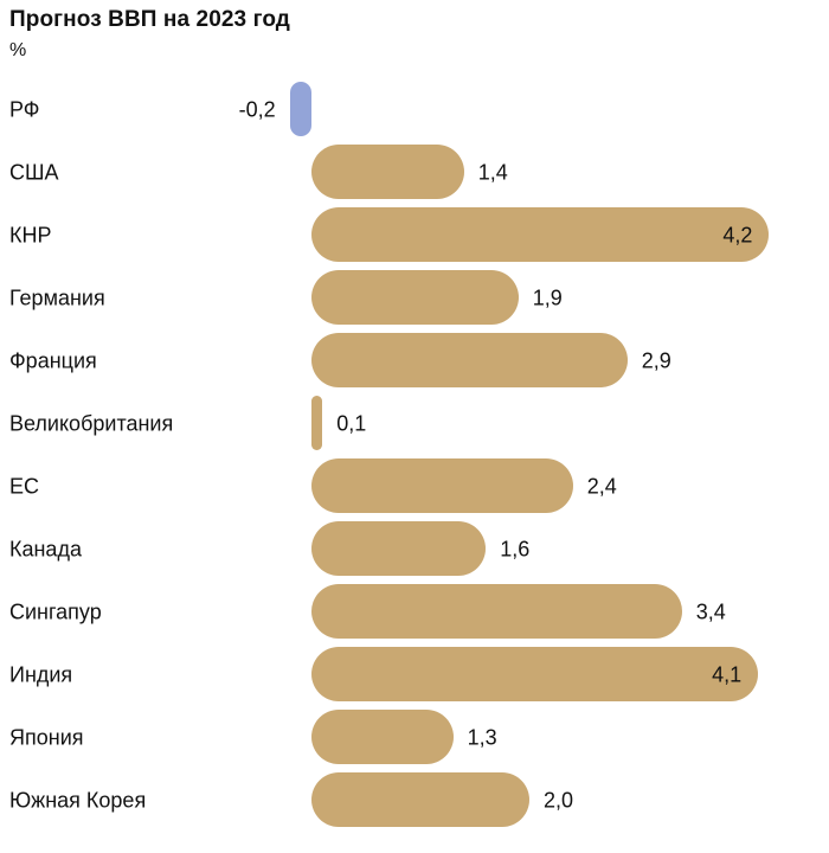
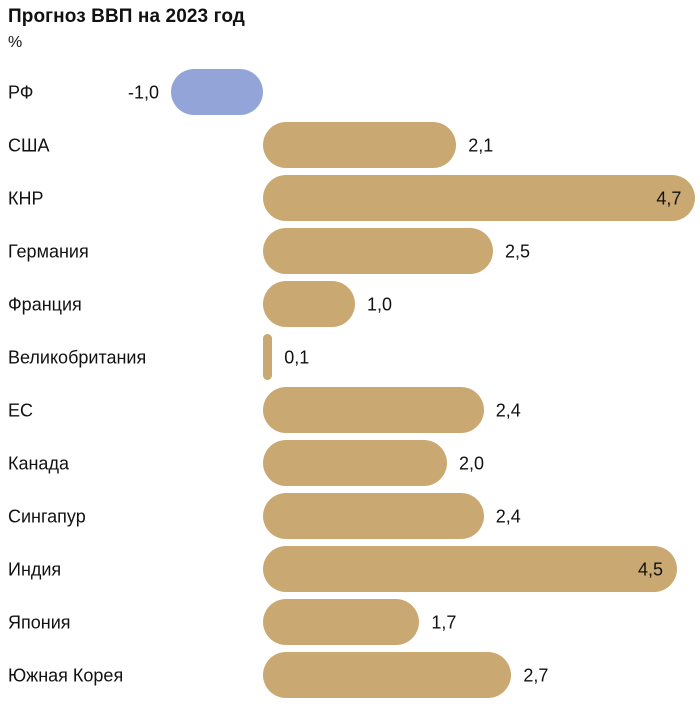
РФ: -0,2 -> -1,0
США: 1,4 -> 2,1
КНР: 4,2 -> 4,7
Германия: 1,9 -> 2,5
Франция: 2,9 -> 1,0
Канада: 1,6 -> 2,0
Сингапур: 3,4 -> 2,4
Индия: 4,1 -> 4,5
Япония: 1,3 -> 1,7
Южная Корея: 2,0 -> 2,7
